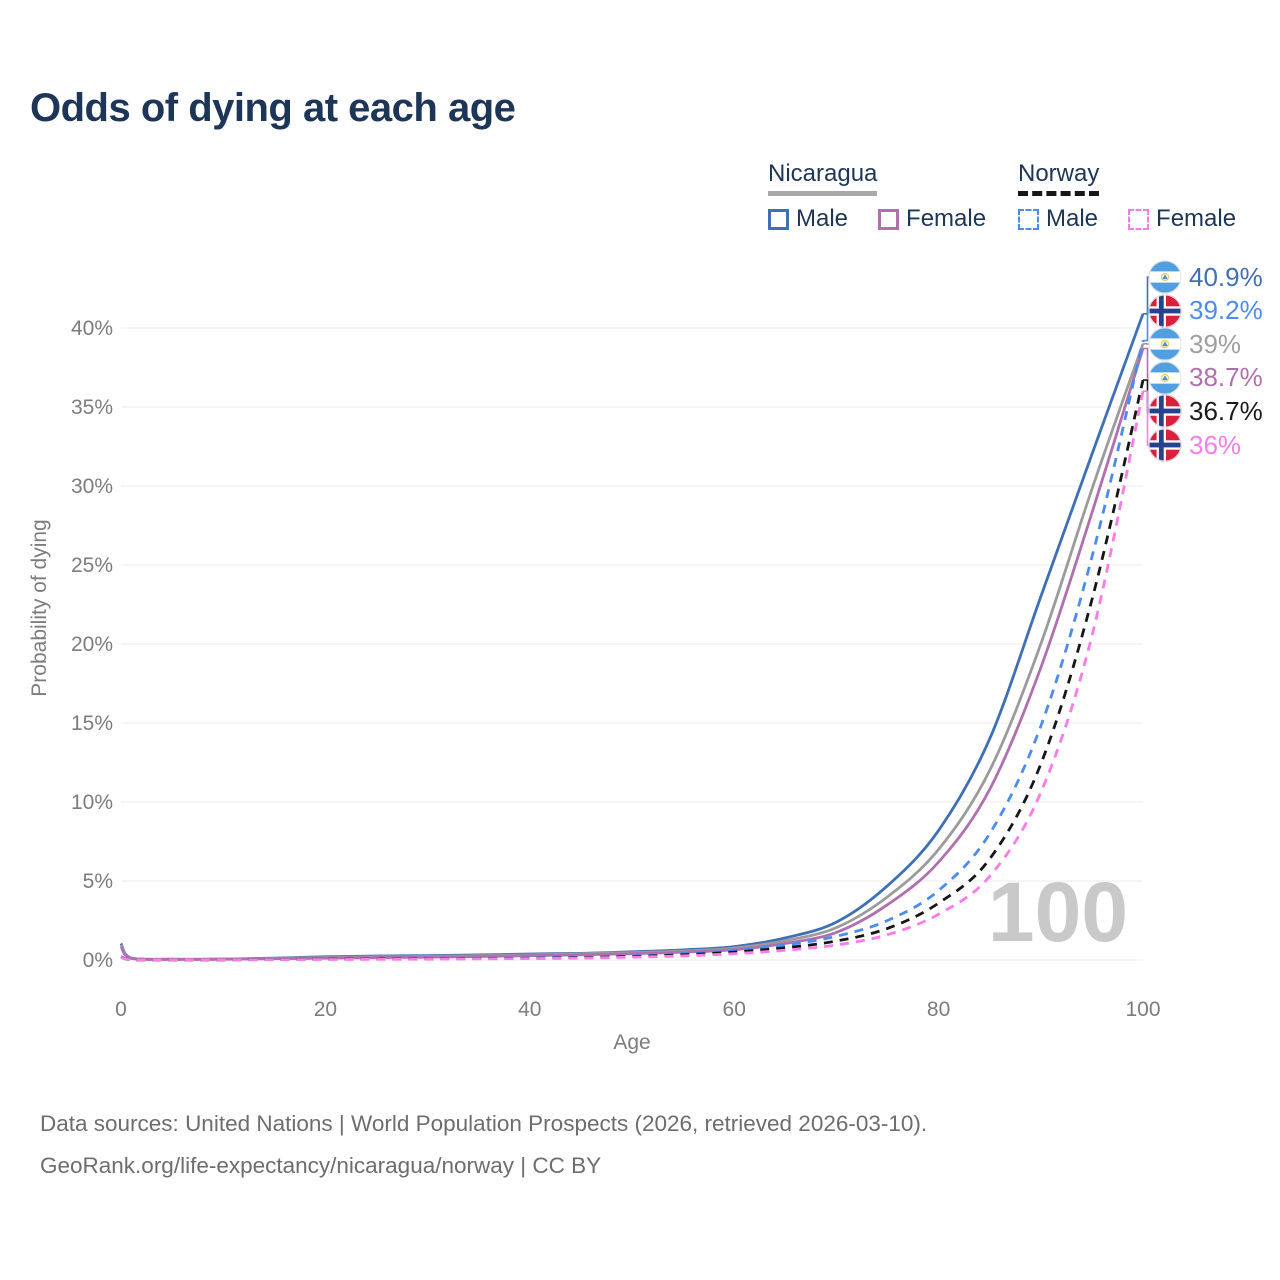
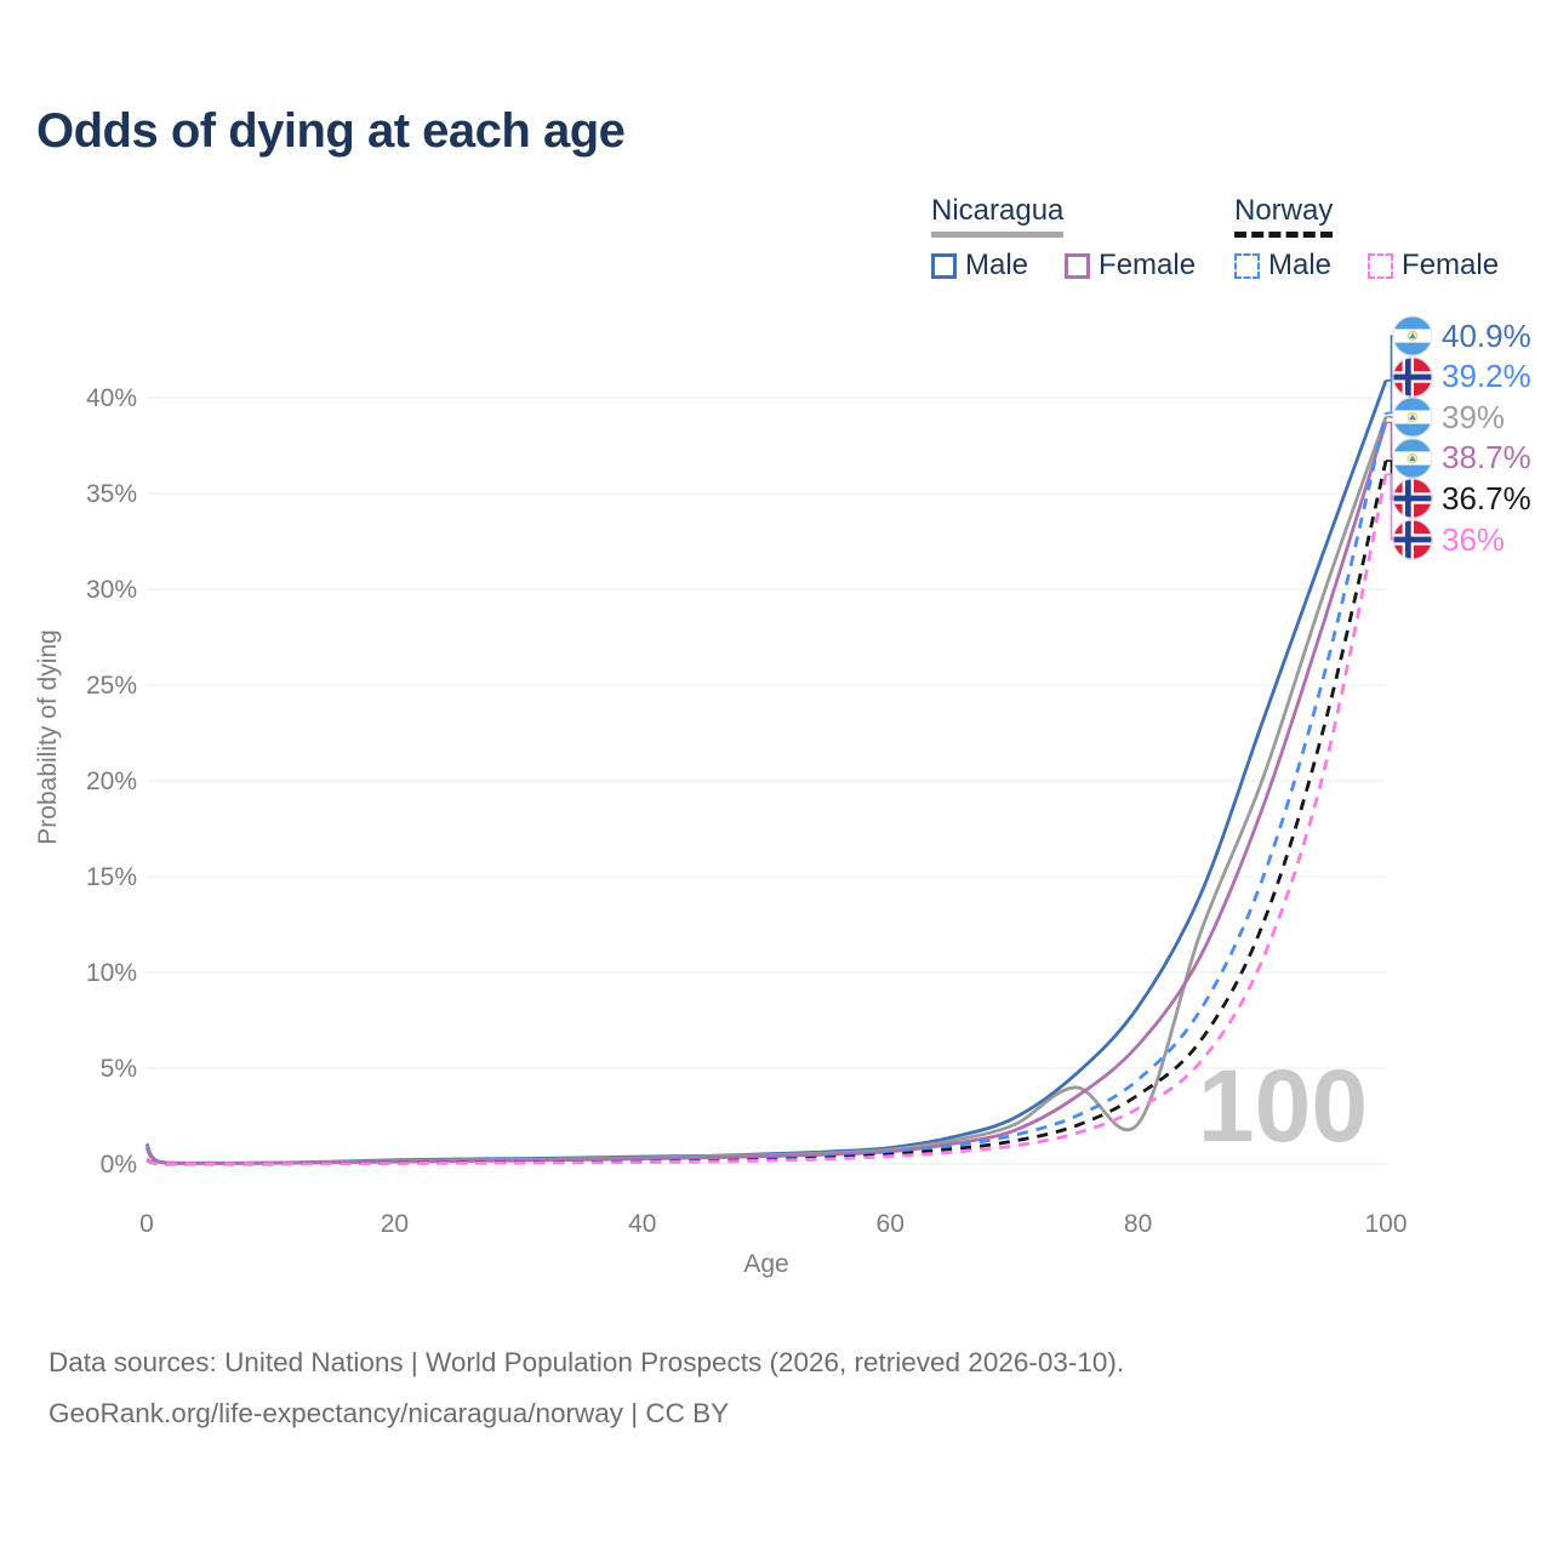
Nicaragua/80: 7.0% -> 2.1%
